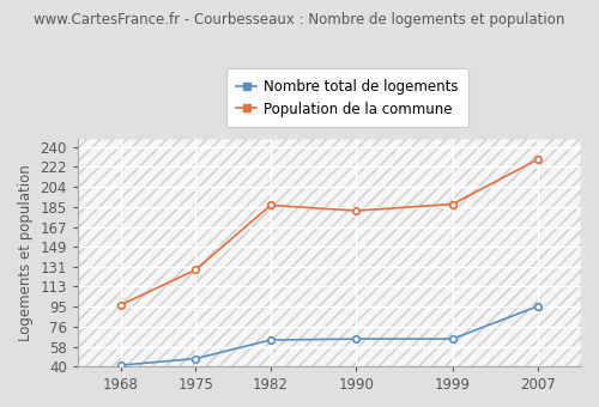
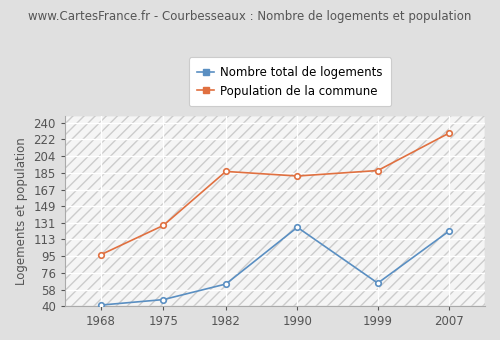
Nombre total de logements/1990: 65 -> 126
Nombre total de logements/2007: 95 -> 122
